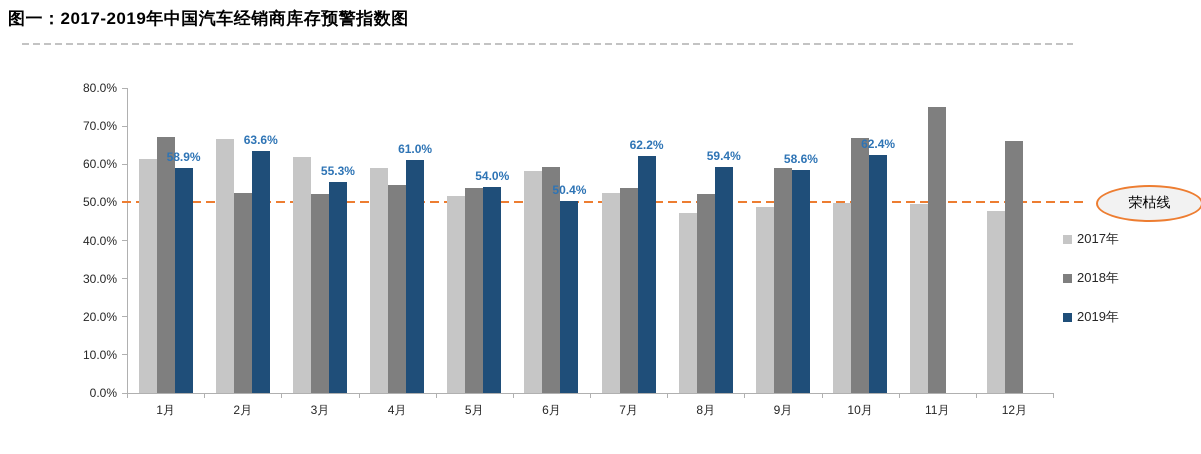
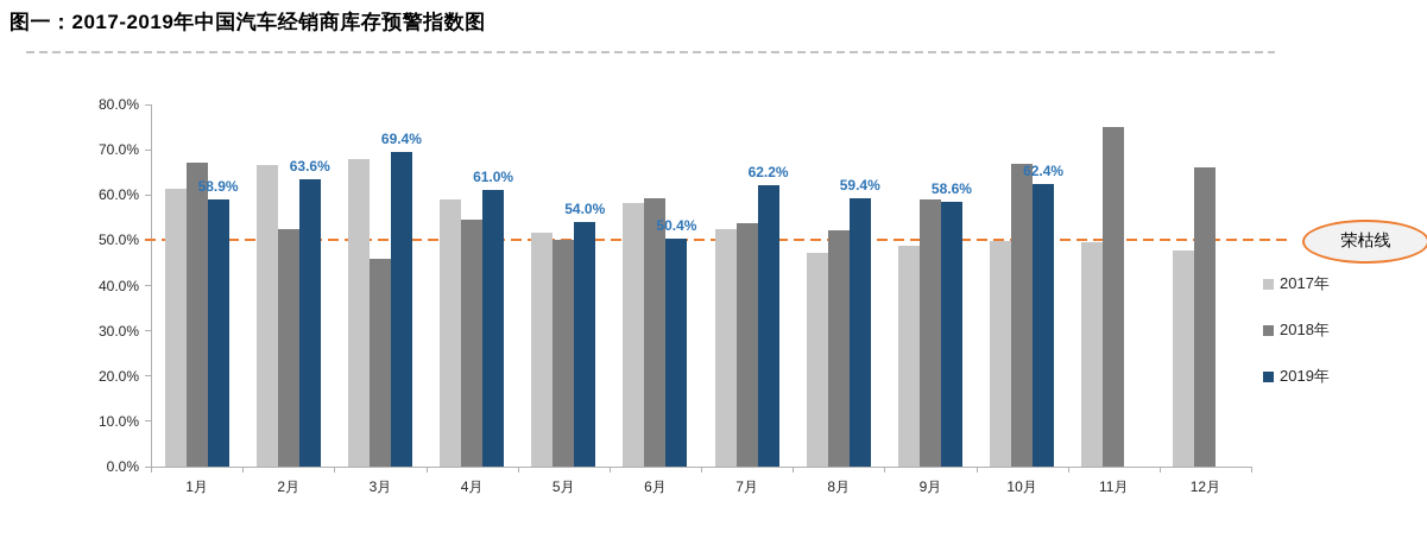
2017年/3月: 62% -> 68%
2018年/3月: 52% -> 46%
2019年/3月: 55.3% -> 69.4%
2018年/5月: 54% -> 50%
